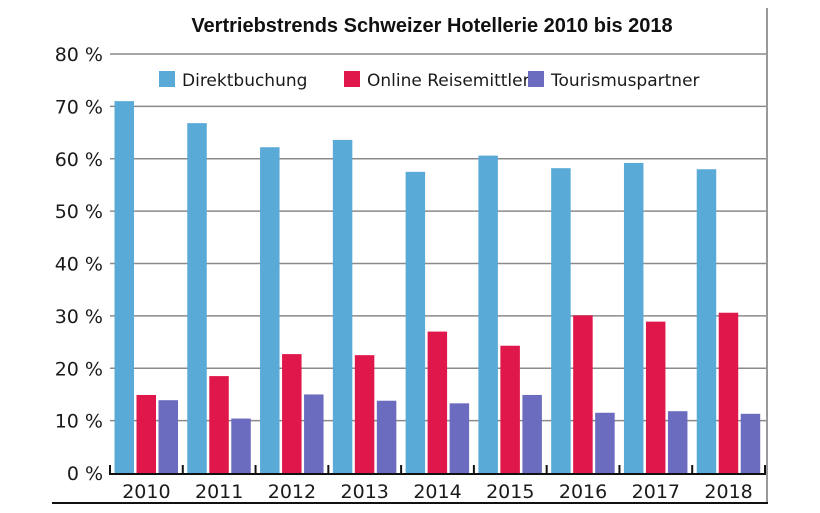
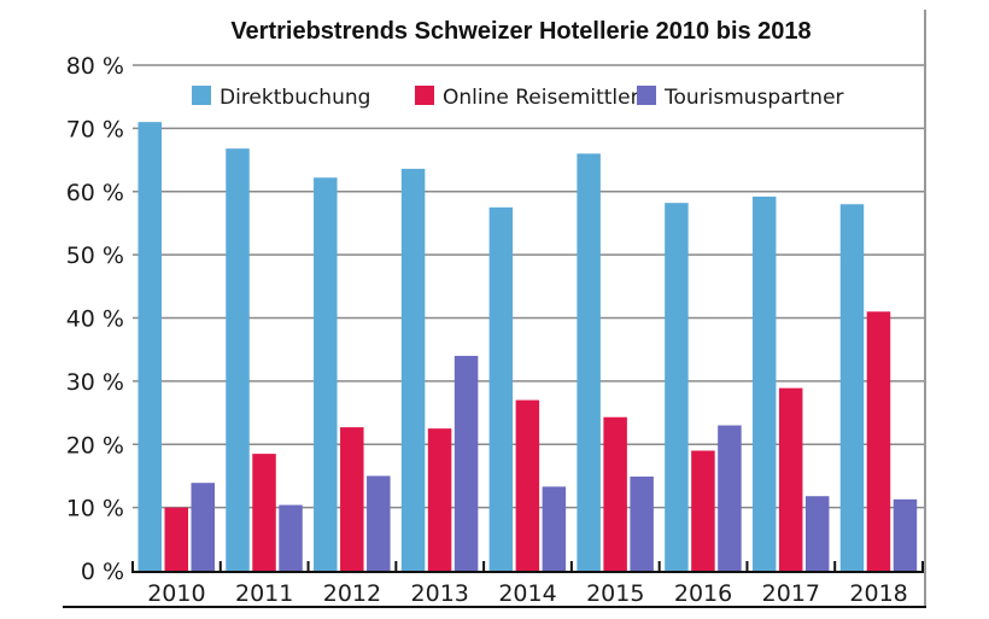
Online Reisemittler/2010: 15% -> 10%
Tourismuspartner/2013: 14% -> 34%
Direktbuchung/2015: 61% -> 66%
Online Reisemittler/2016: 30% -> 19%
Tourismuspartner/2016: 12% -> 23%
Online Reisemittler/2018: 31% -> 41%
